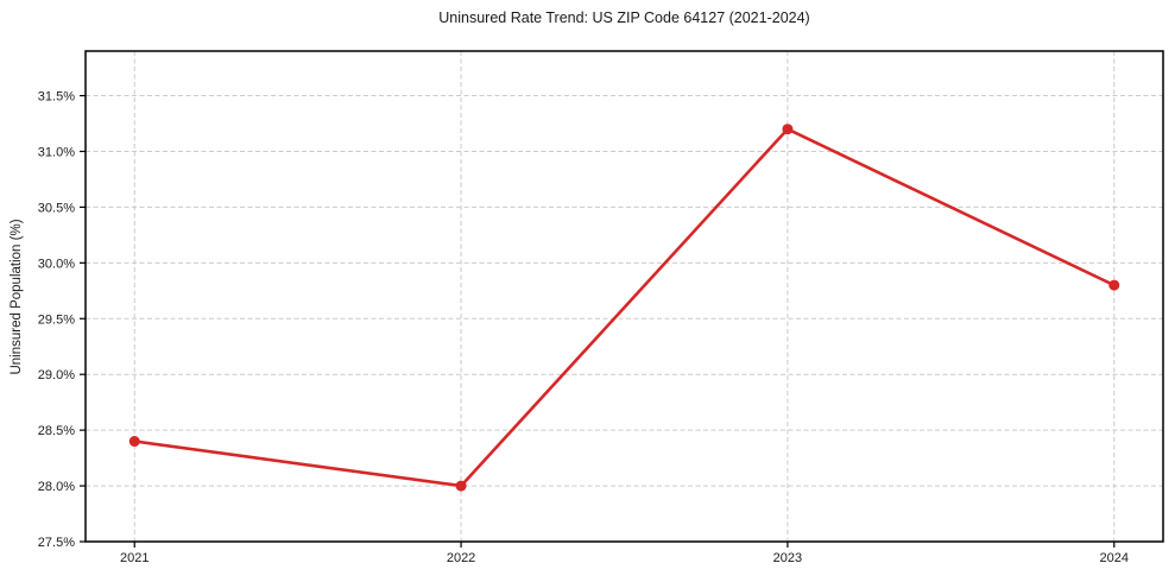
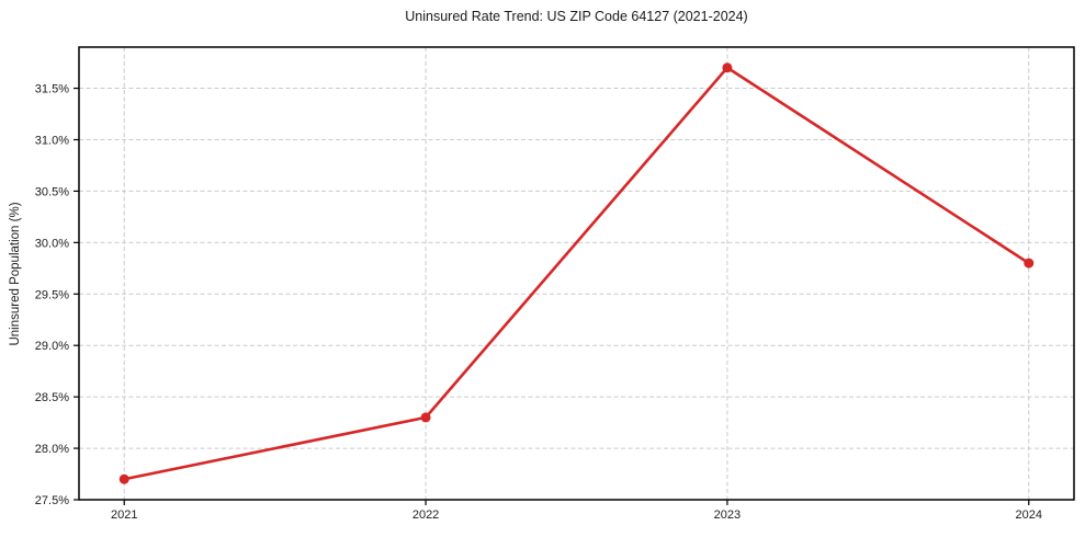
2021: 28.4% -> 27.7%
2022: 28.0% -> 28.3%
2023: 31.2% -> 31.7%
